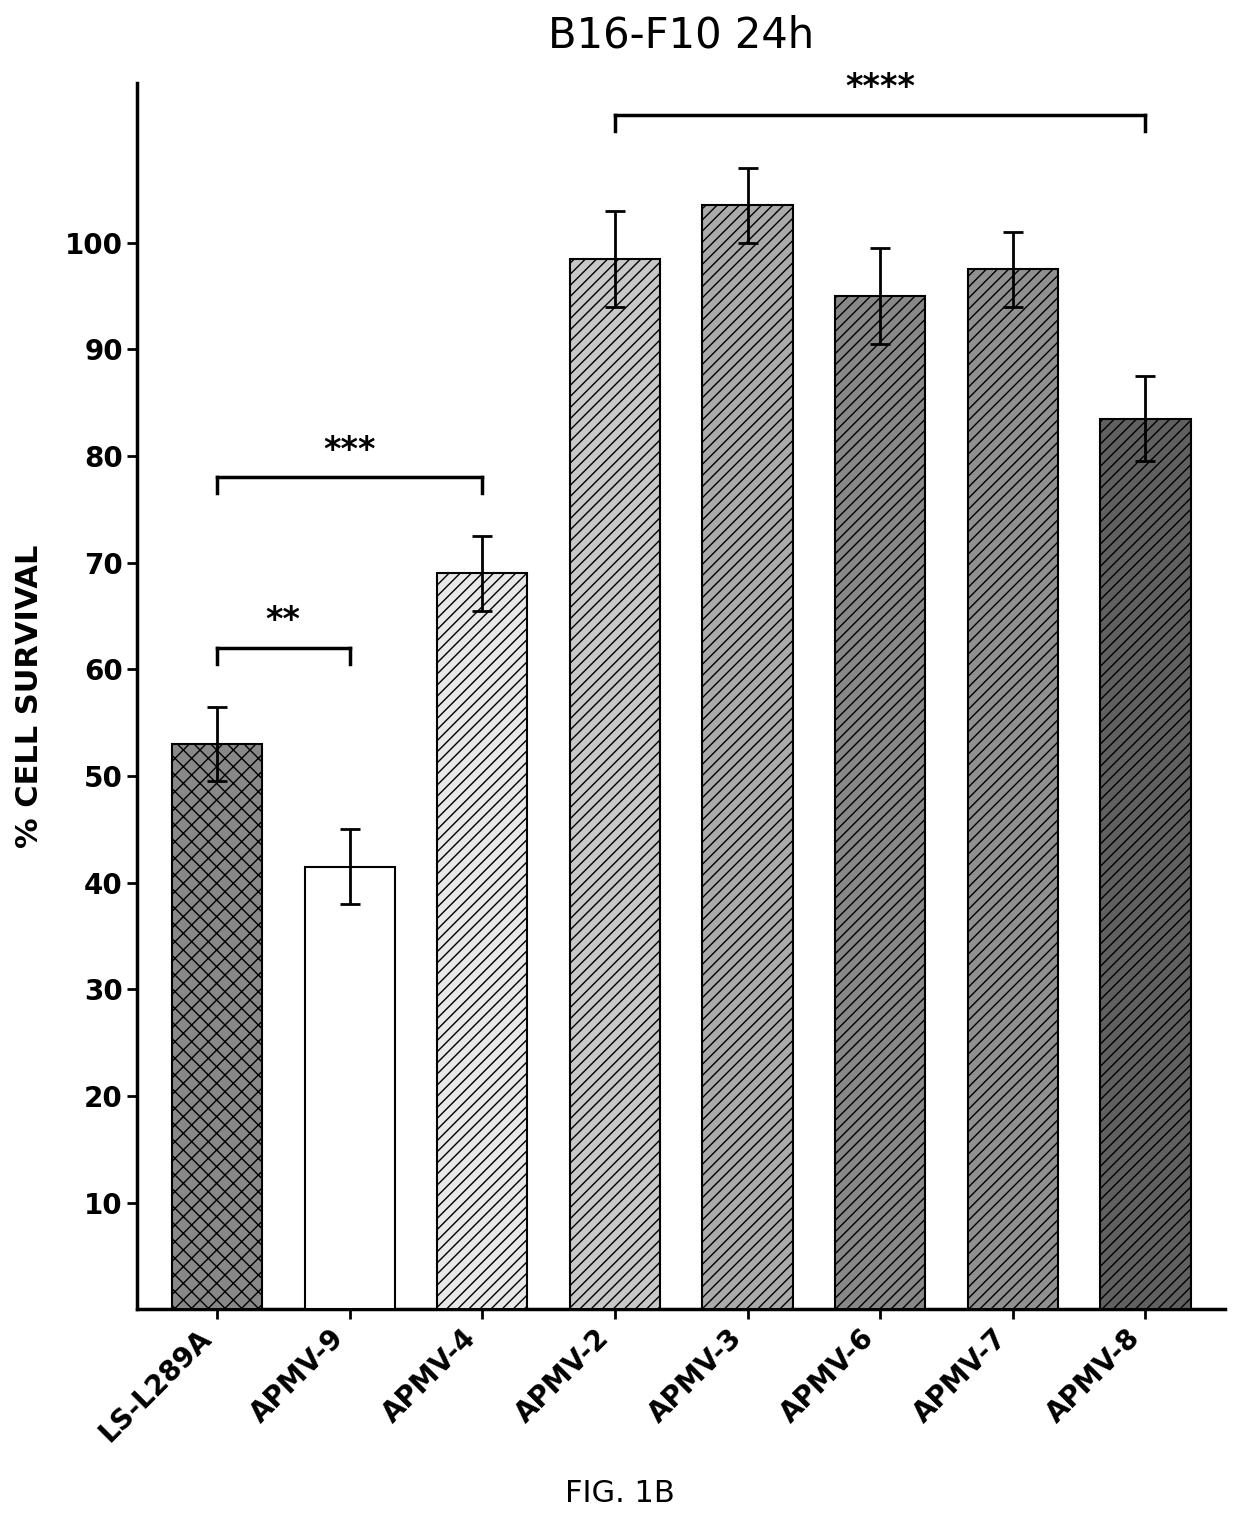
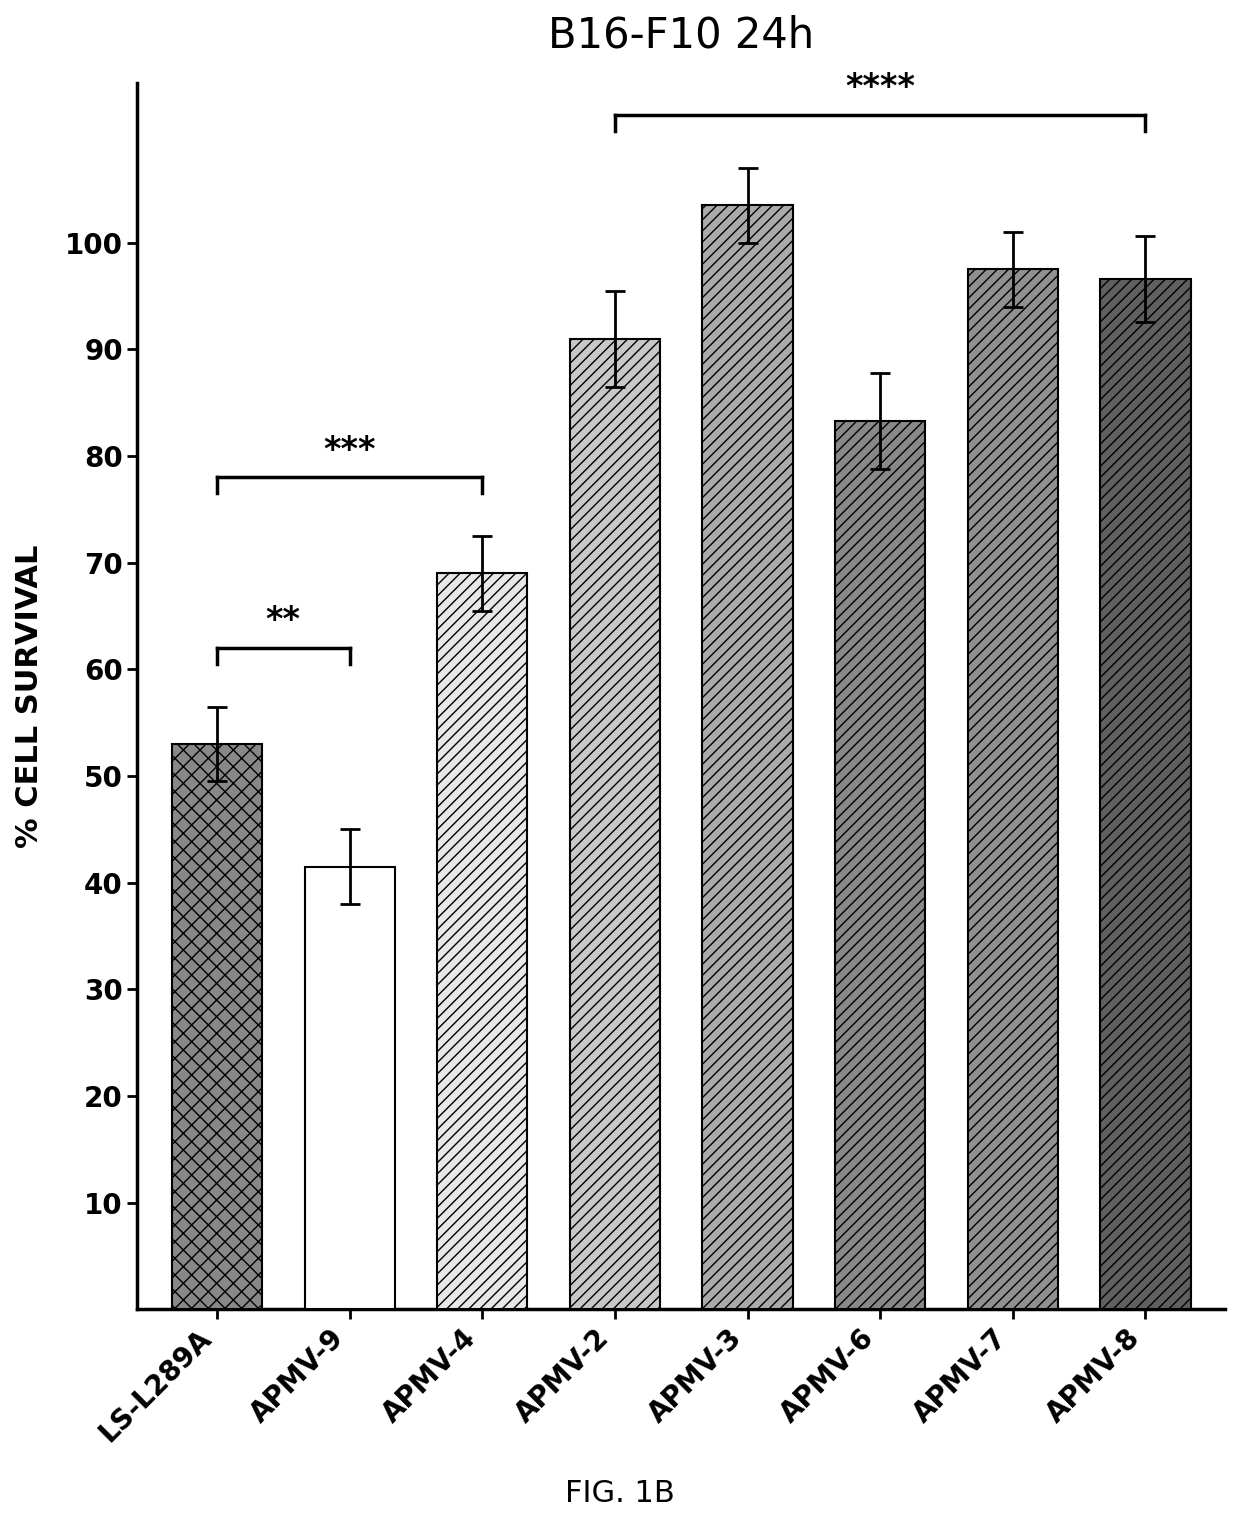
APMV-2: 98.5 -> 91.0
APMV-6: 95.0 -> 83.3
APMV-8: 83.5 -> 96.6
